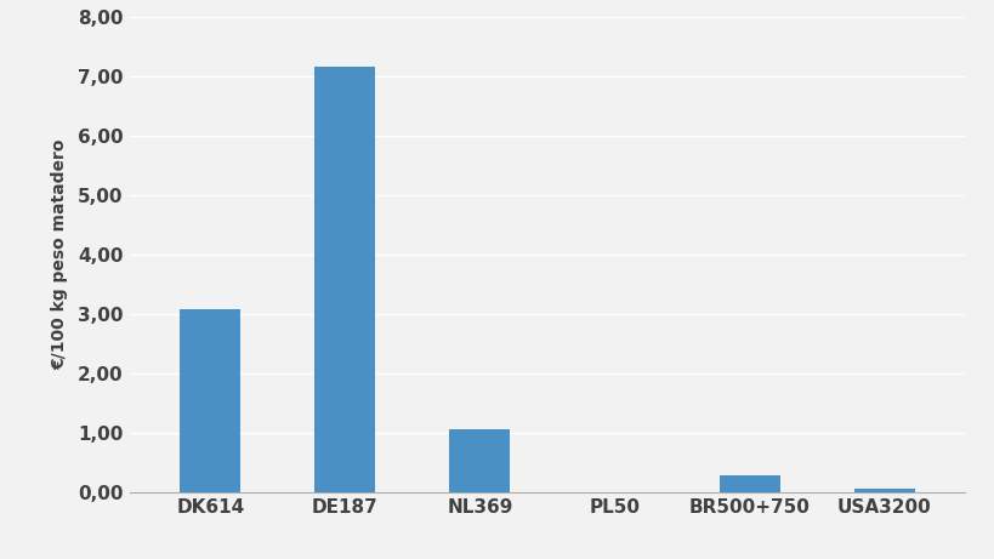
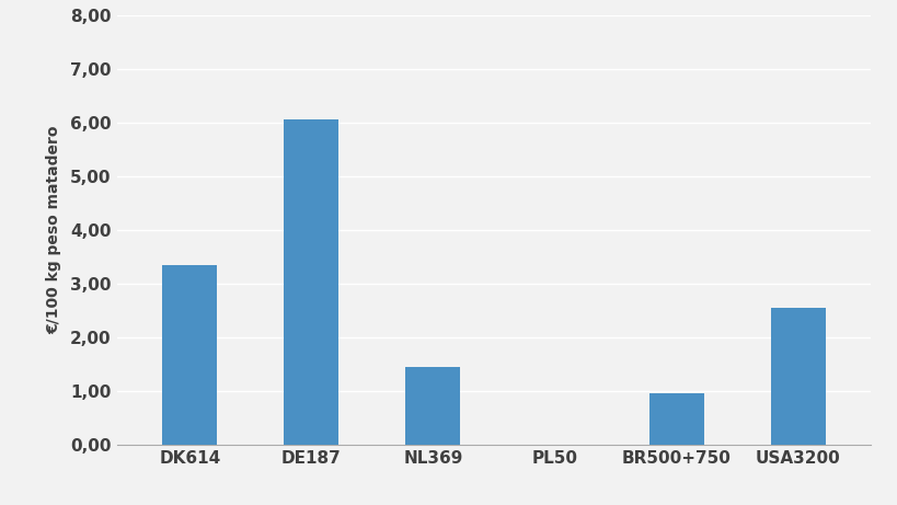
DK614: 3,08 -> 3,35
DE187: 7,15 -> 6,05
NL369: 1,05 -> 1,45
BR500+750: 0,28 -> 0,95
USA3200: 0,06 -> 2,55
